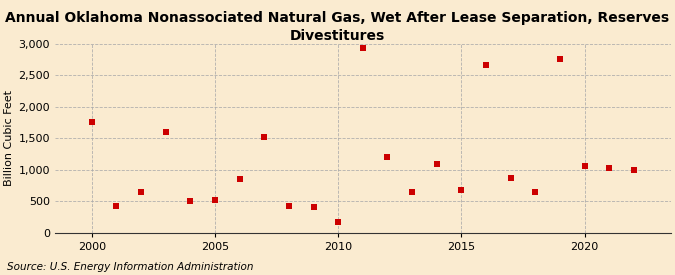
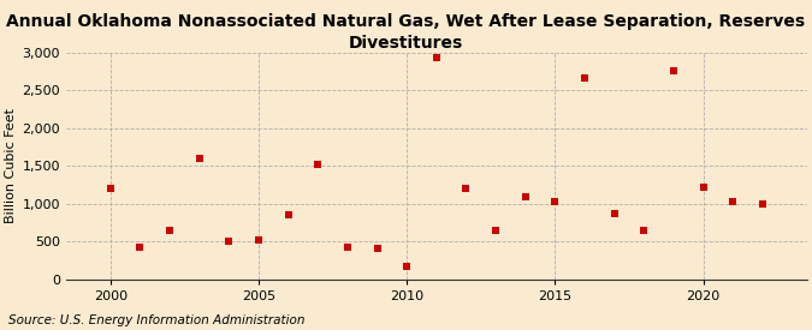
2000: 1,760 -> 1,200
2015: 680 -> 1,030
2020: 1,060 -> 1,210
